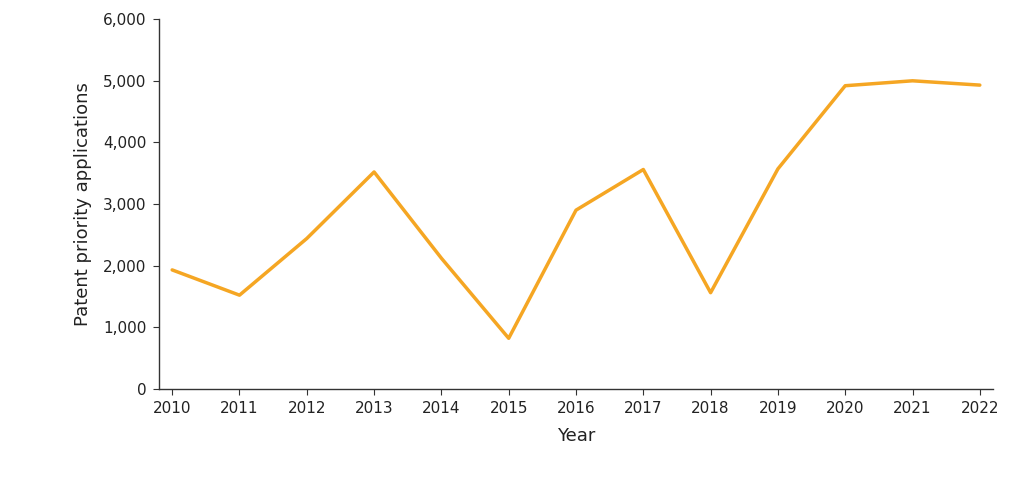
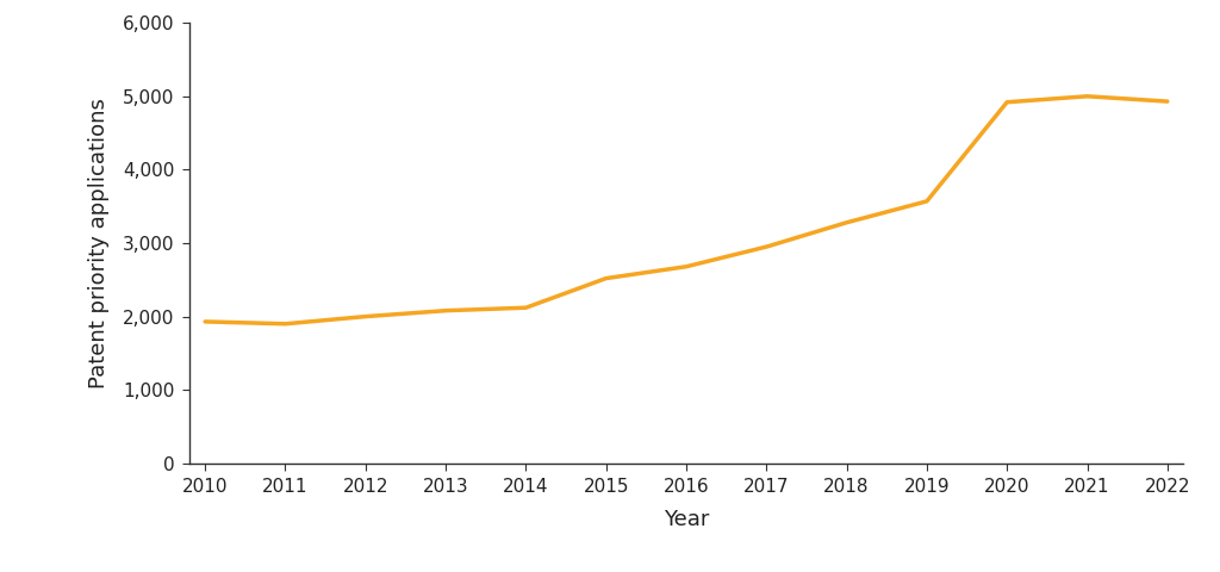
2011: 1,520 -> 1,900
2012: 2,440 -> 2,000
2013: 3,520 -> 2,080
2015: 820 -> 2,520
2016: 2,900 -> 2,680
2017: 3,560 -> 2,950
2018: 1,560 -> 3,280
